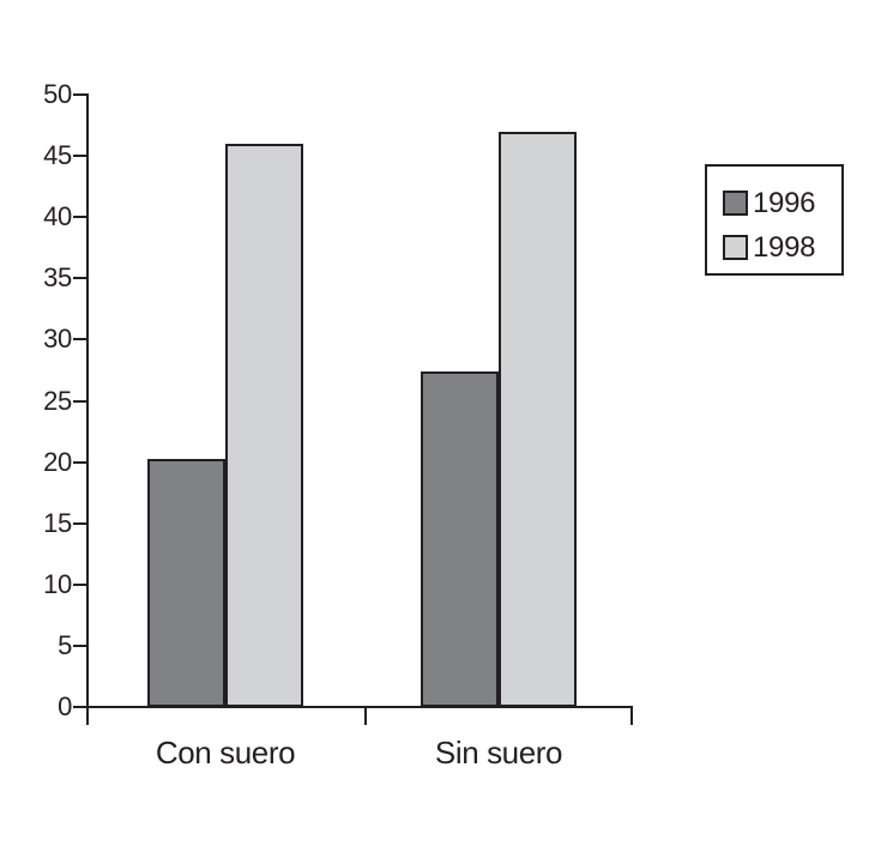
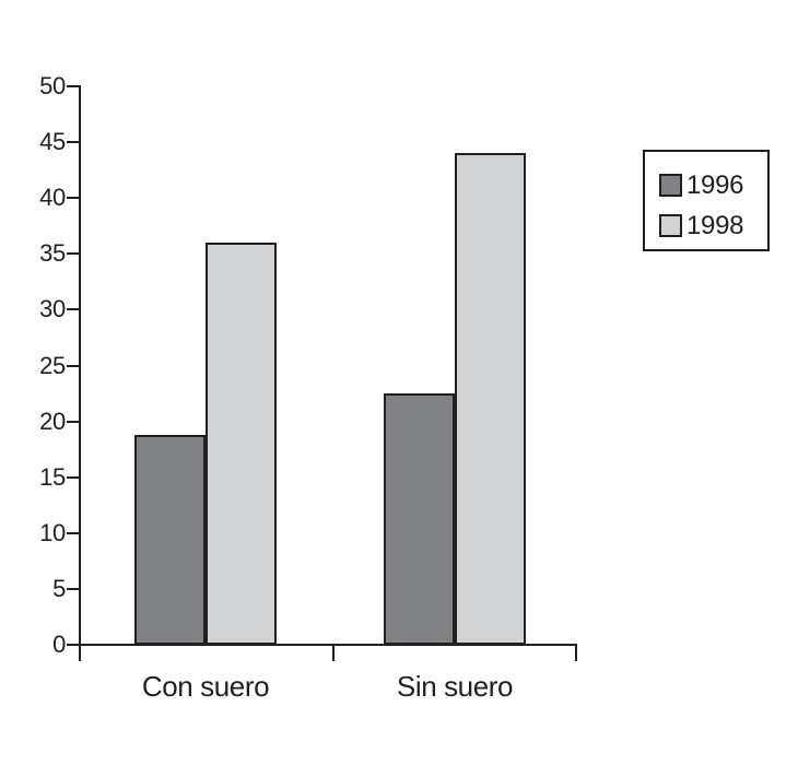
1996/Con suero: 20.3 -> 18.8
1998/Con suero: 46 -> 36
1996/Sin suero: 27.4 -> 22.5
1998/Sin suero: 47 -> 44
